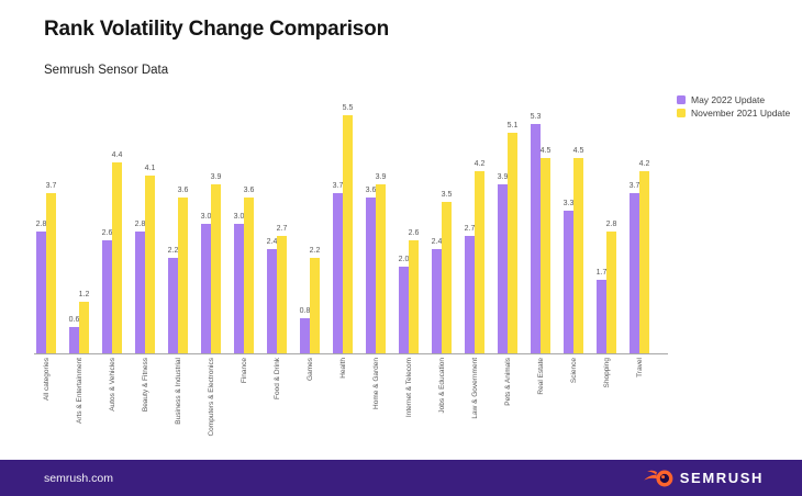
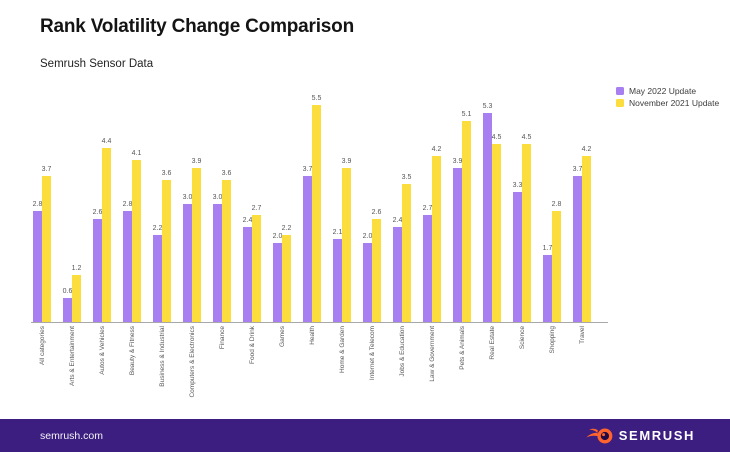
May 2022 Update/Games: 0.8 -> 2.0
May 2022 Update/Home & Garden: 3.6 -> 2.1
